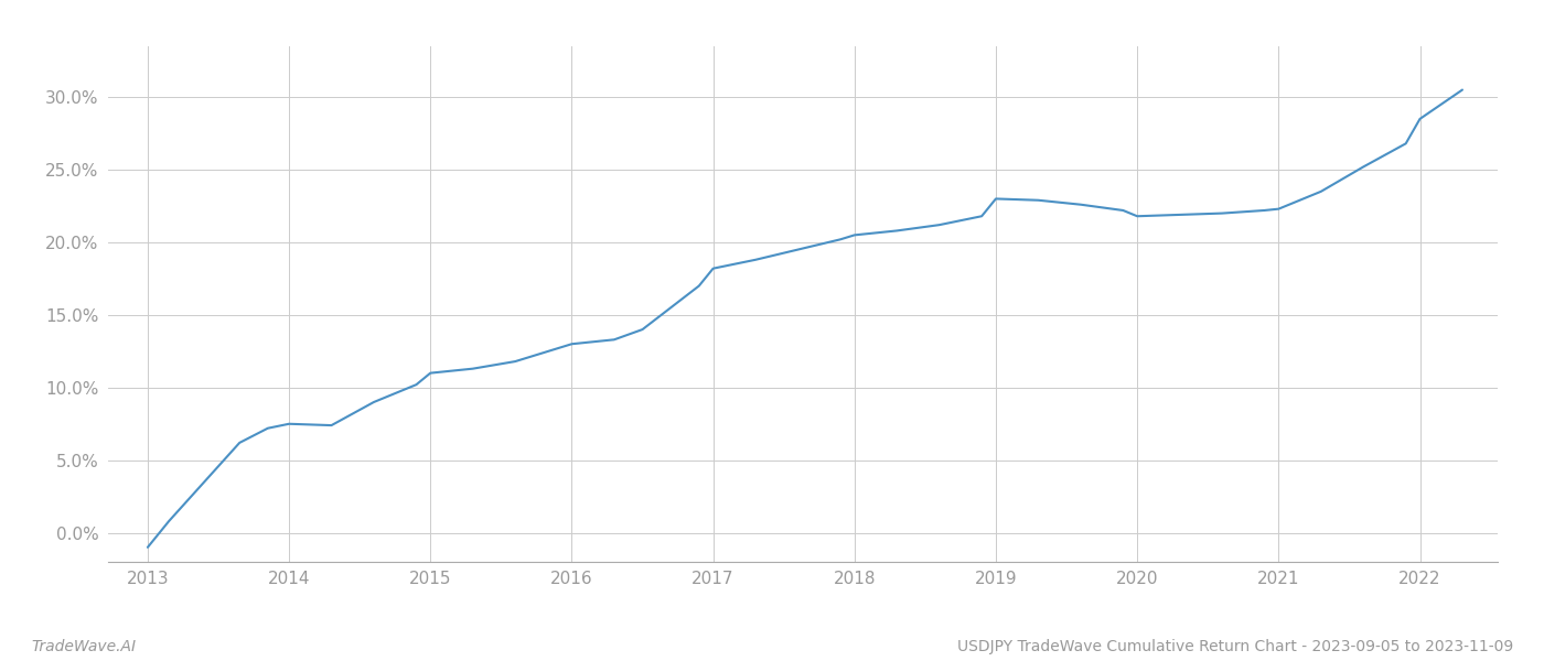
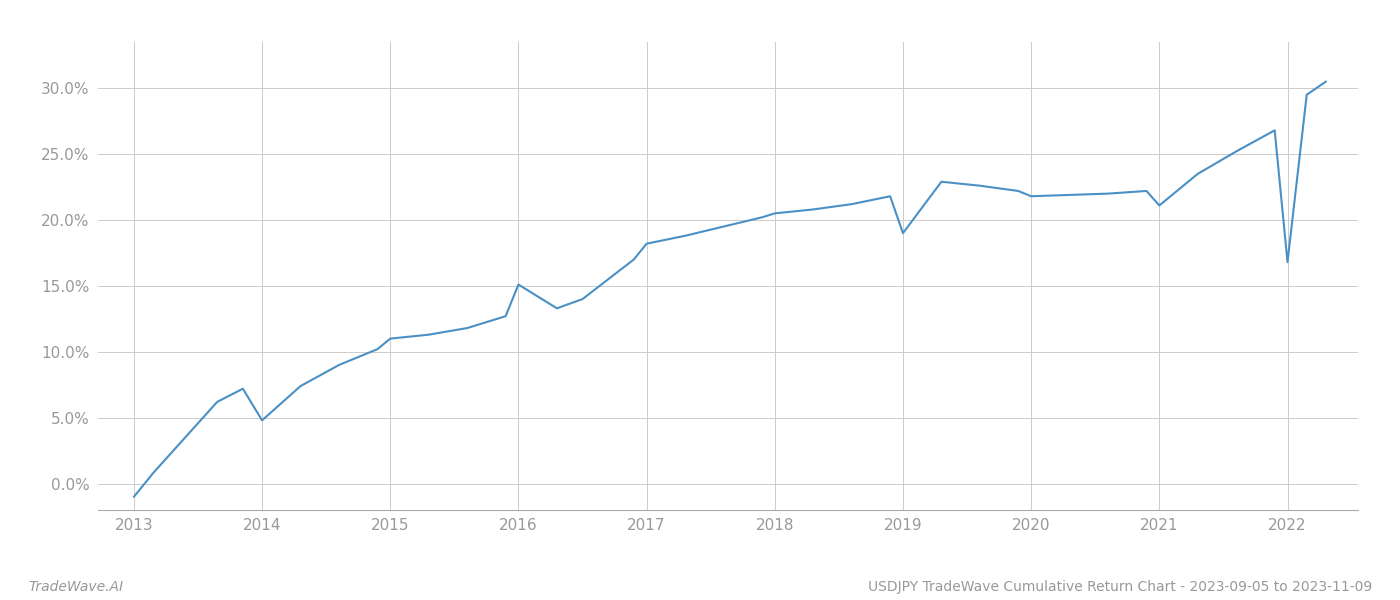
2014: 7.5% -> 4.8%
2016: 13.0% -> 15.1%
2019: 23.0% -> 19.0%
2021: 22.3% -> 21.1%
2022: 28.5% -> 16.8%
